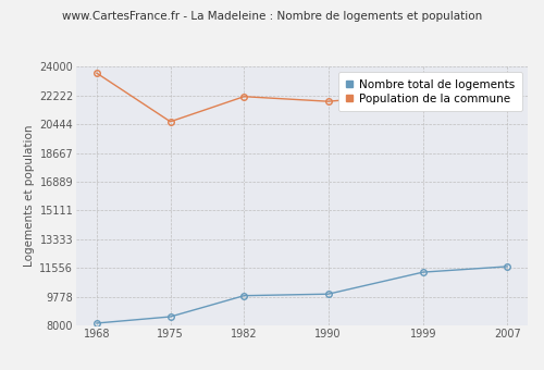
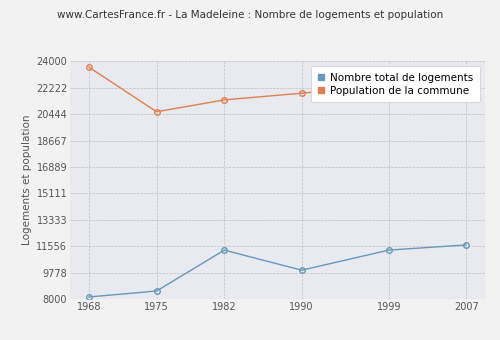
Nombre total de logements/1982: 9800 -> 11300
Population de la commune/1982: 22200 -> 21400
